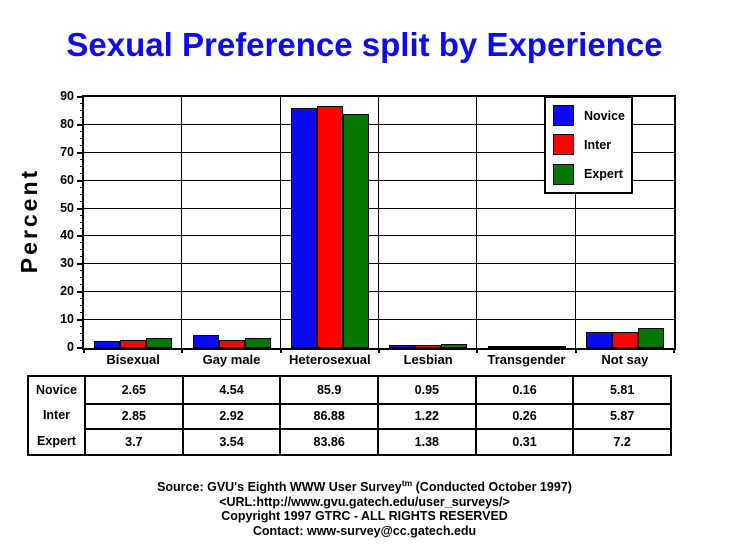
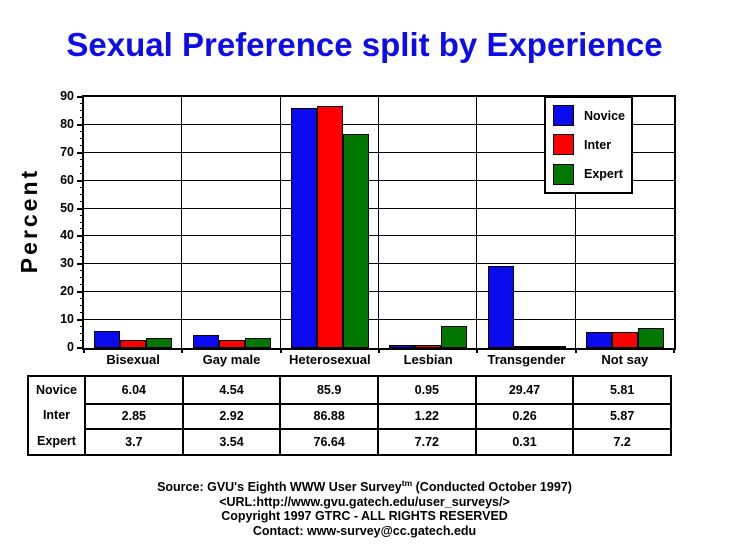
Novice/Bisexual: 2.65 -> 6.04
Expert/Heterosexual: 83.86 -> 76.64
Expert/Lesbian: 1.38 -> 7.72
Novice/Transgender: 0.16 -> 29.47
